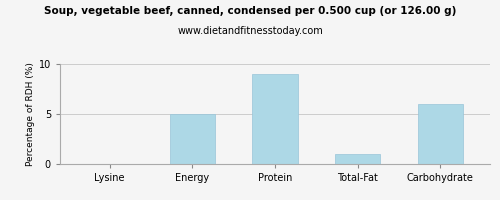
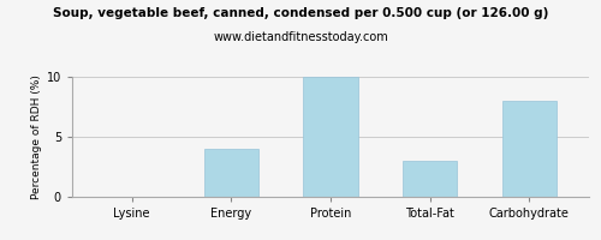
Energy: 5 -> 4
Protein: 9 -> 10
Total-Fat: 1 -> 3
Carbohydrate: 6 -> 8
